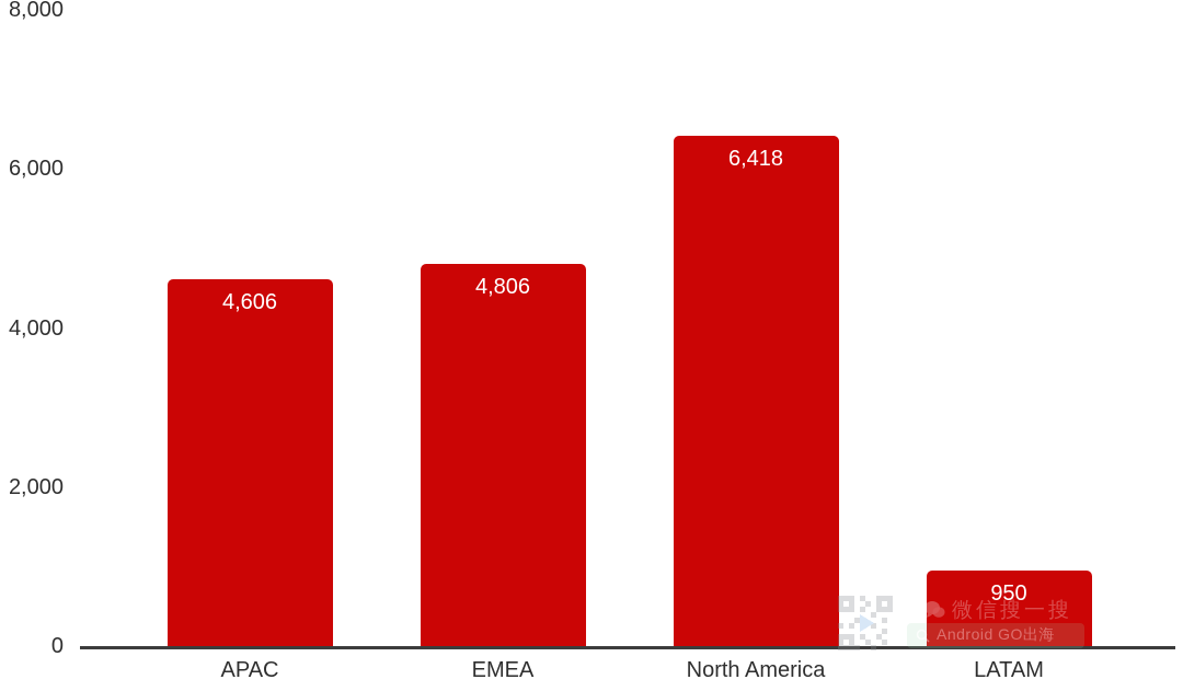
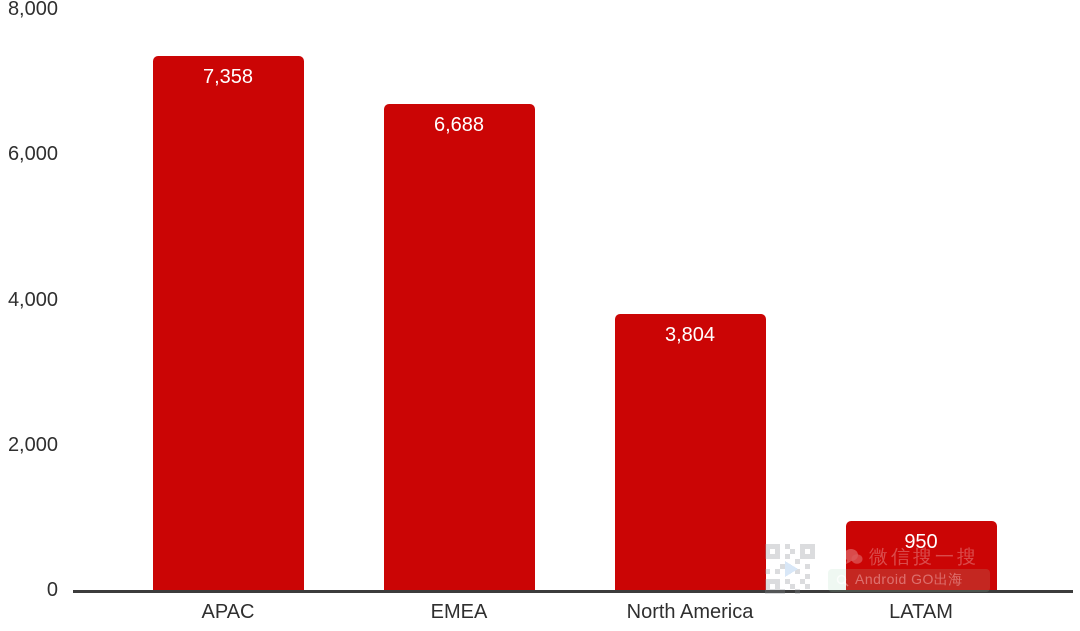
APAC: 4,606 -> 7,358
EMEA: 4,806 -> 6,688
North America: 6,418 -> 3,804
